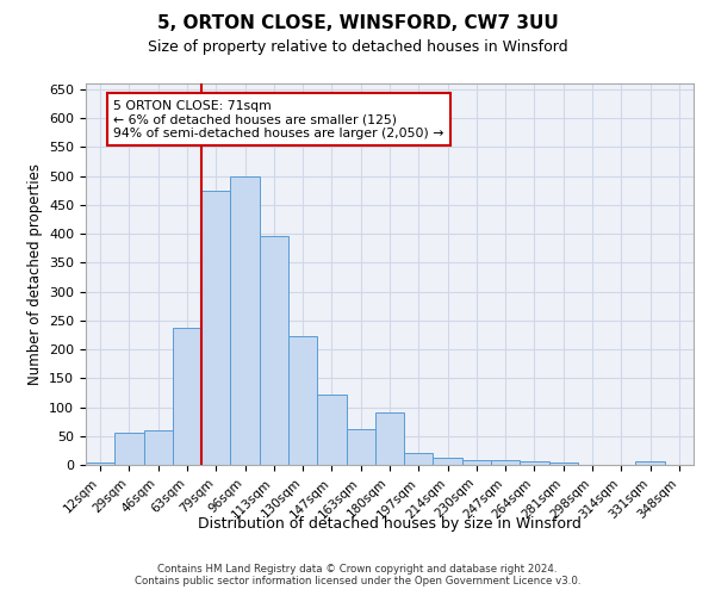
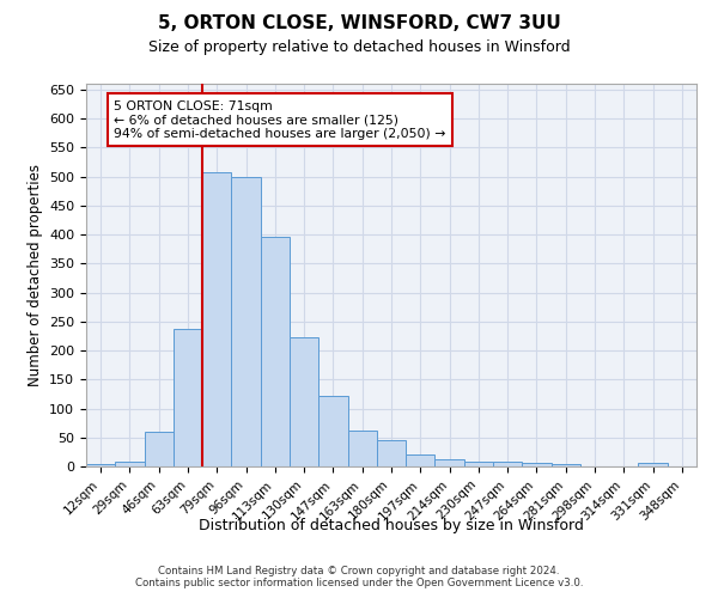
29sqm: 55 -> 8
79sqm: 475 -> 507
180sqm: 90 -> 46
